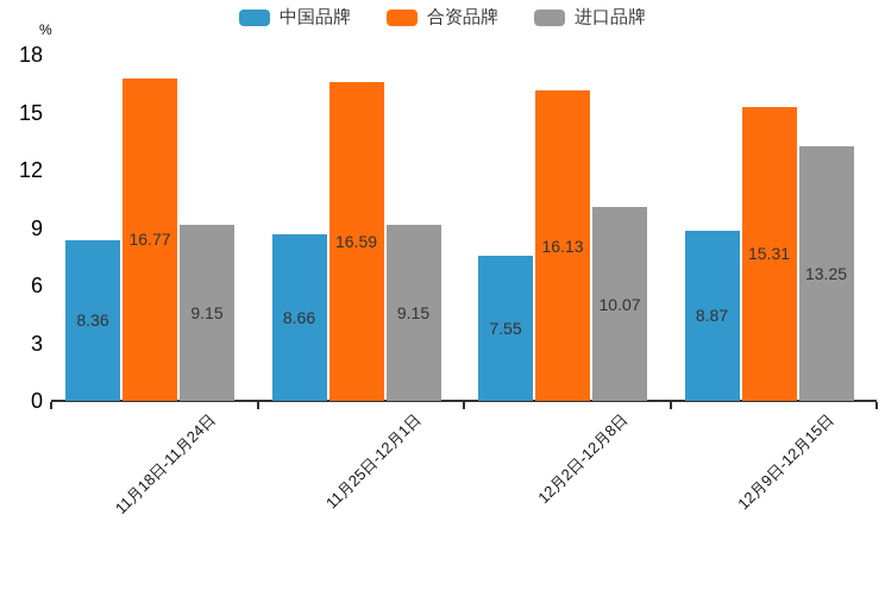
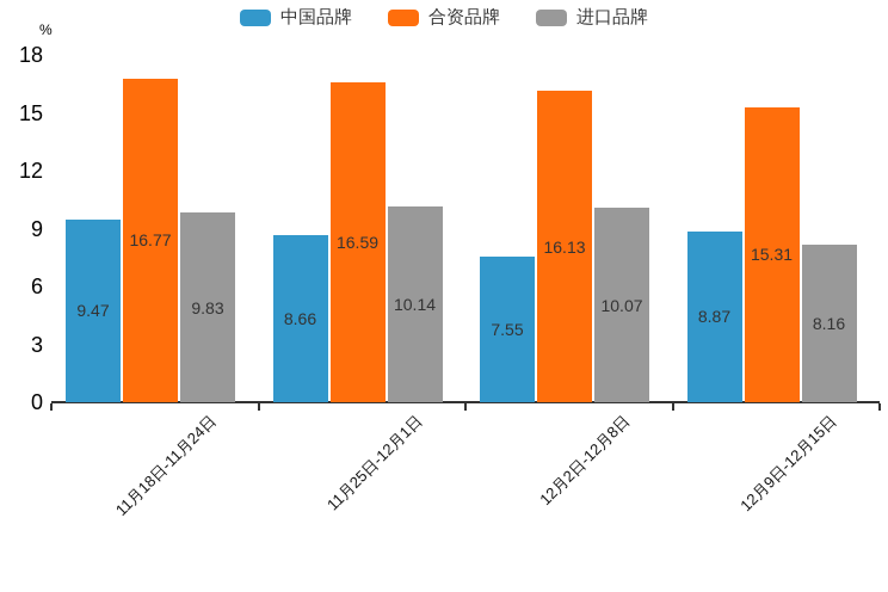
中国品牌/11月18日-11月24日: 8.36 -> 9.47
进口品牌/11月18日-11月24日: 9.15 -> 9.83
进口品牌/11月25日-12月1日: 9.15 -> 10.14
进口品牌/12月9日-12月15日: 13.25 -> 8.16
